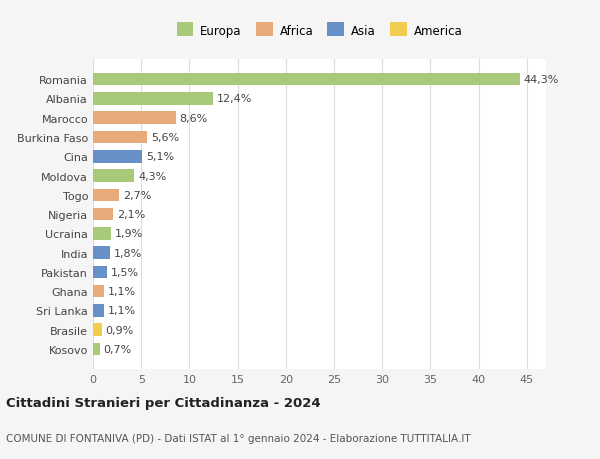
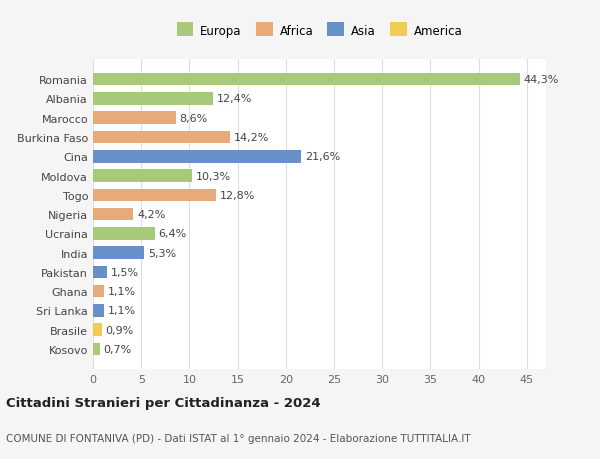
Burkina Faso: 5,6% -> 14,2%
Cina: 5,1% -> 21,6%
Moldova: 4,3% -> 10,3%
Togo: 2,7% -> 12,8%
Nigeria: 2,1% -> 4,2%
Ucraina: 1,9% -> 6,4%
India: 1,8% -> 5,3%
